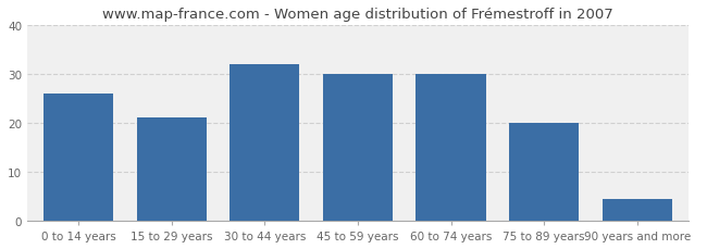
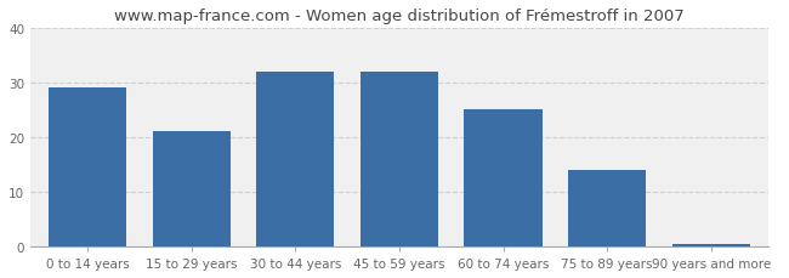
0 to 14 years: 26.0 -> 29.0
45 to 59 years: 30.0 -> 32.0
60 to 74 years: 30.0 -> 25.0
75 to 89 years: 20.0 -> 14.0
90 years and more: 4.5 -> 0.5
